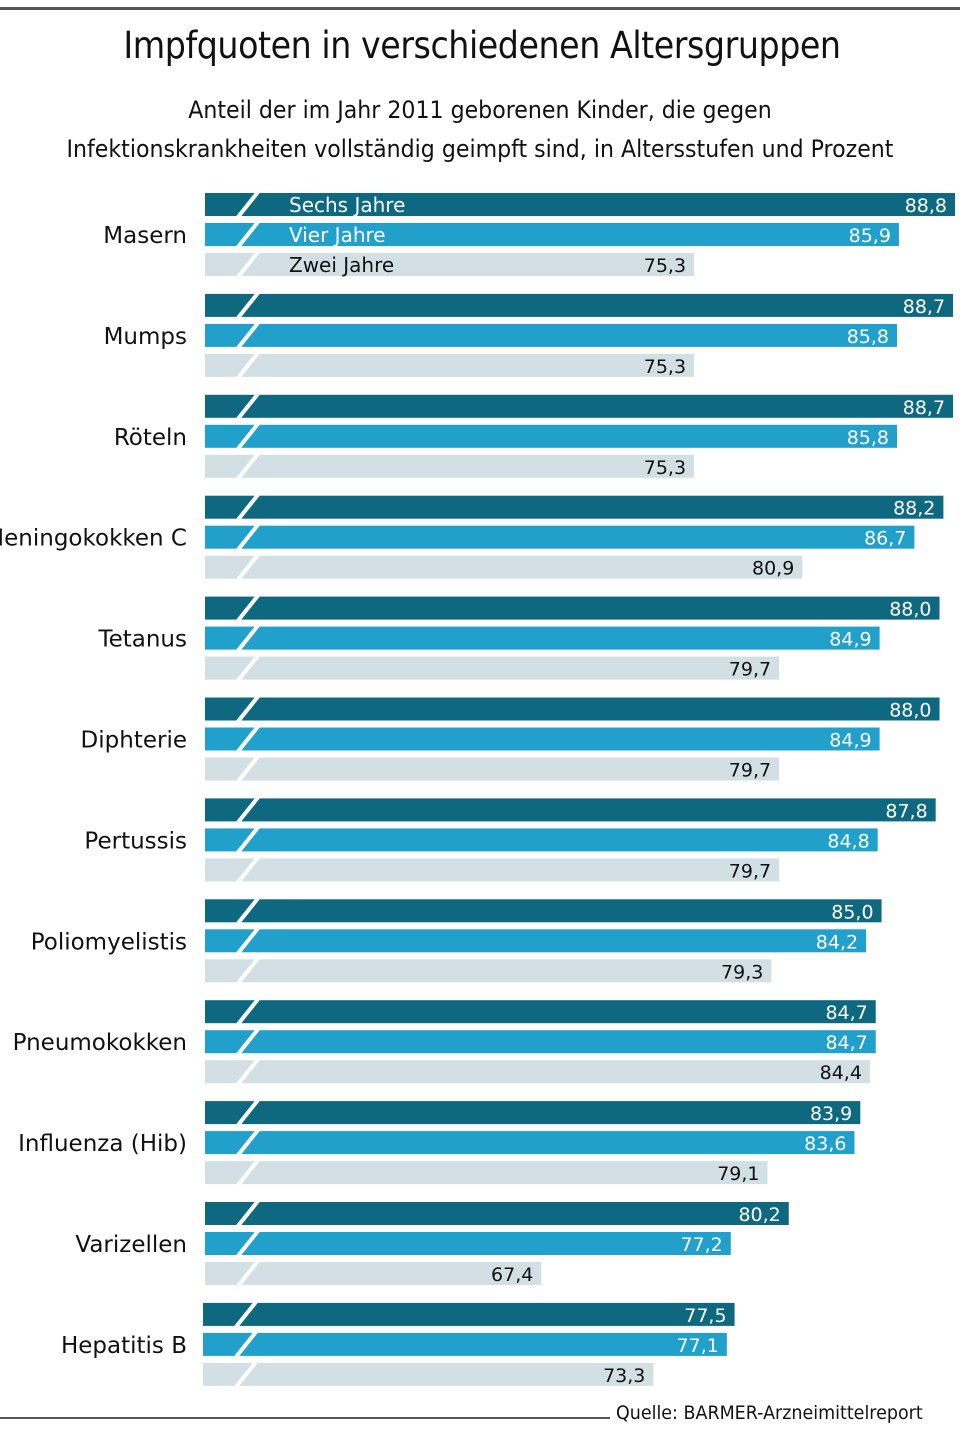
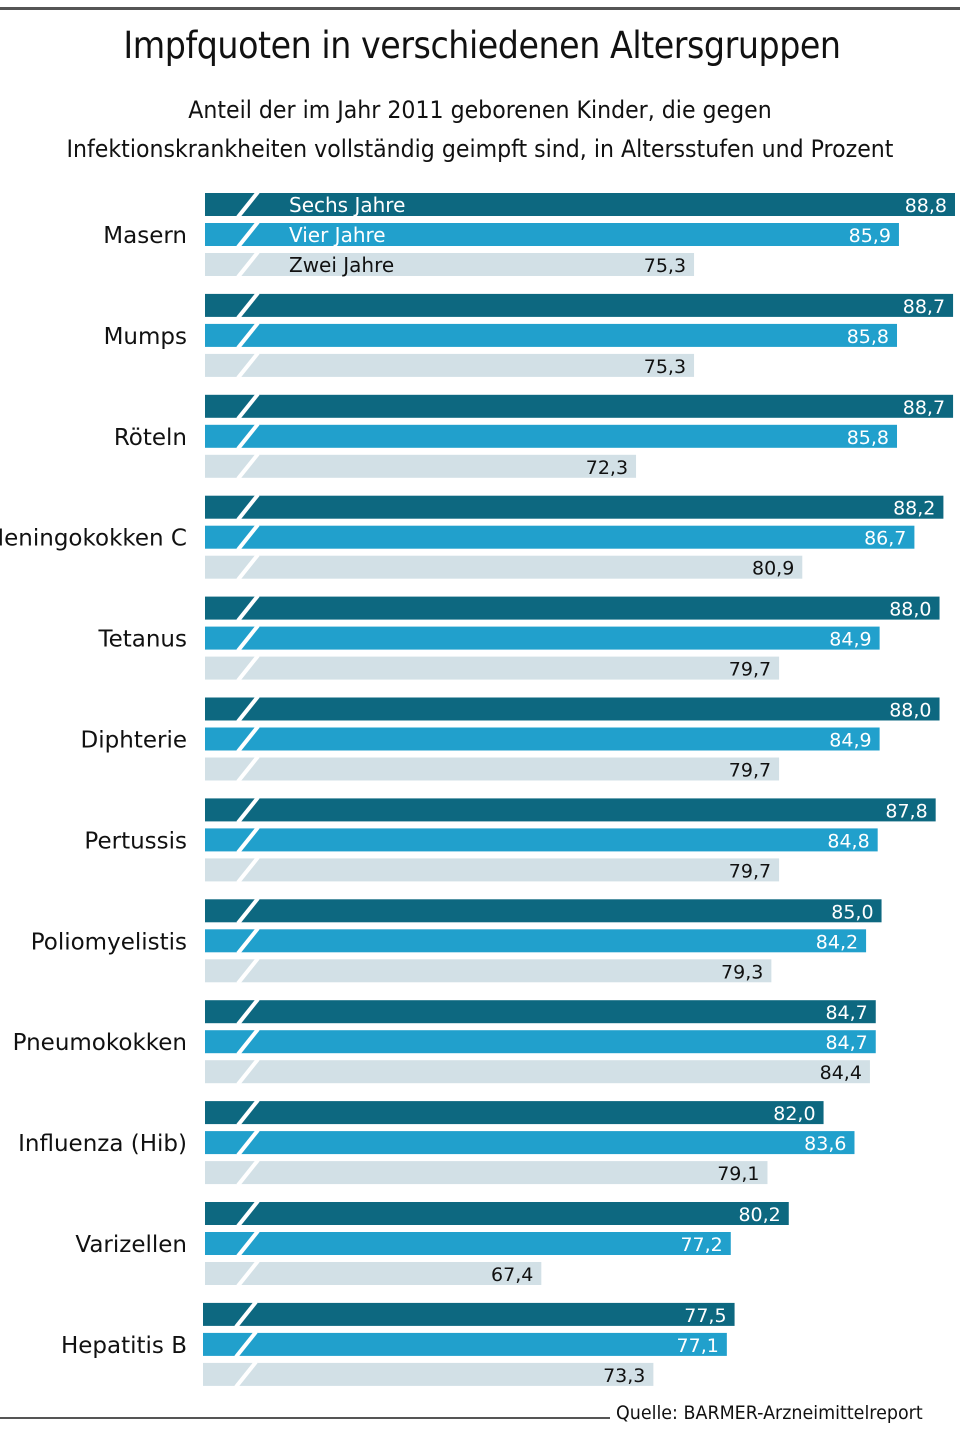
Zwei Jahre/Röteln: 75,3 -> 72,3
Sechs Jahre/Influenza (Hib): 83,9 -> 82,0
